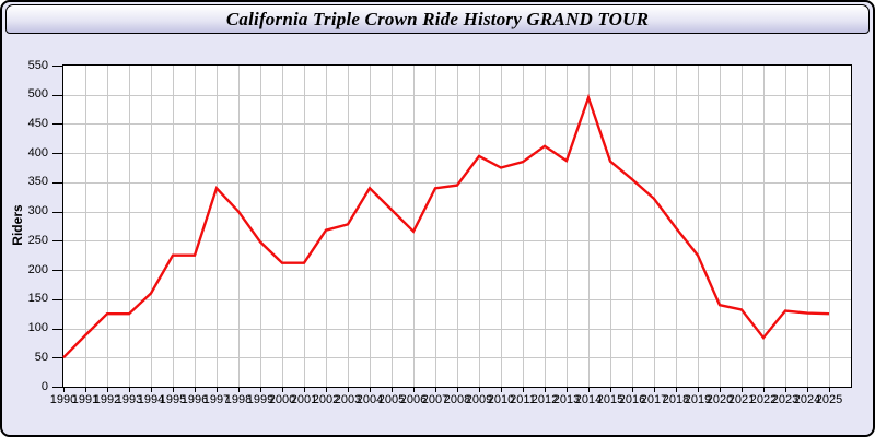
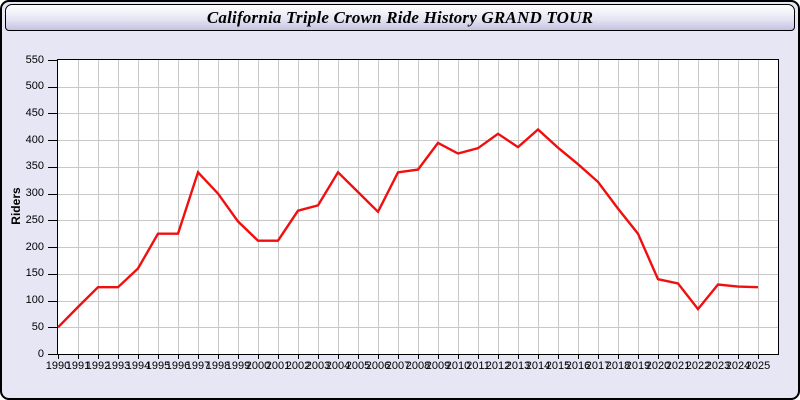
2014: 500 -> 420
